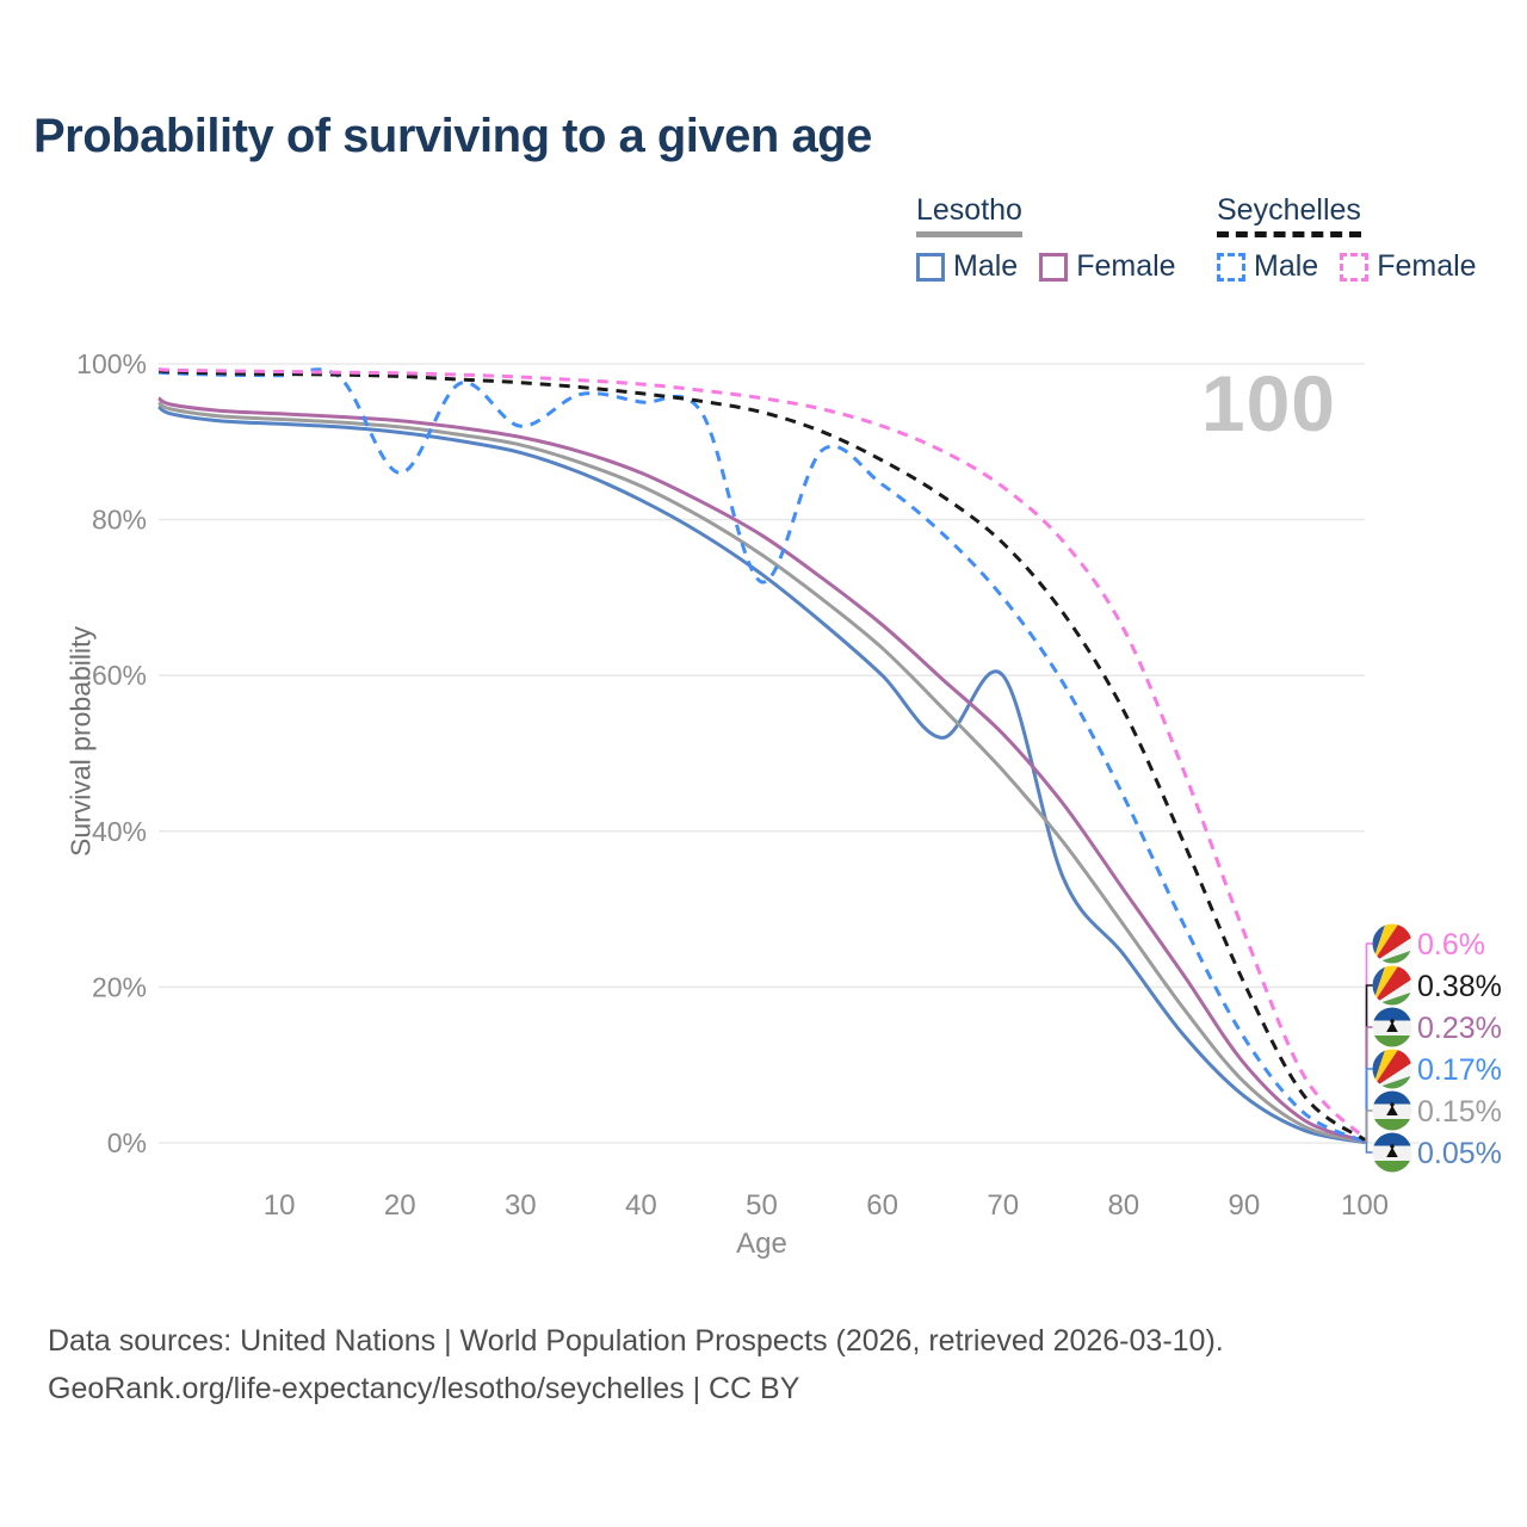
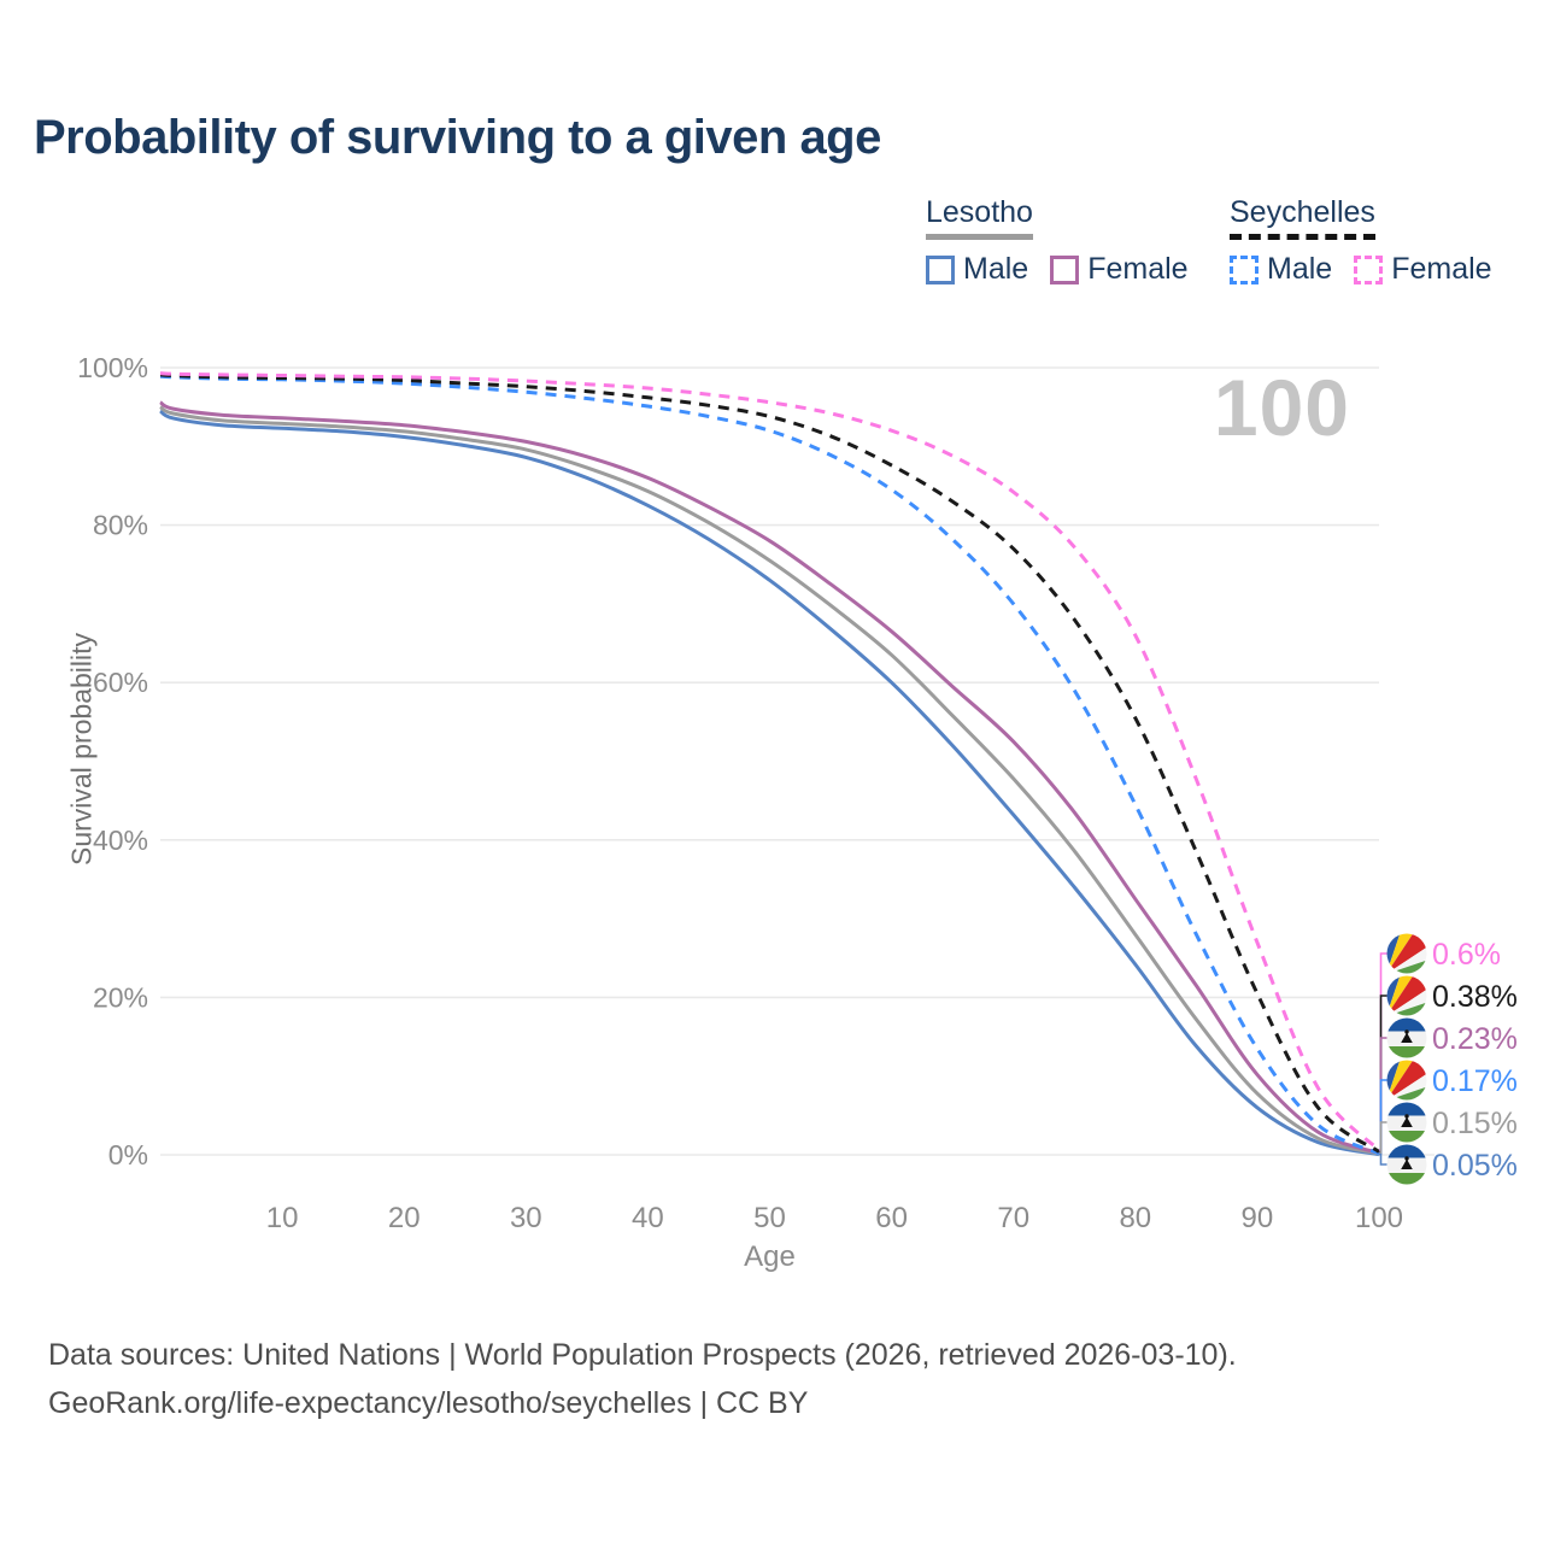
Seychelles Male/20: 86% -> 98%
Seychelles Male/30: 92% -> 97%
Seychelles Male/50: 72% -> 92%
Lesotho Male/70: 60% -> 43%
